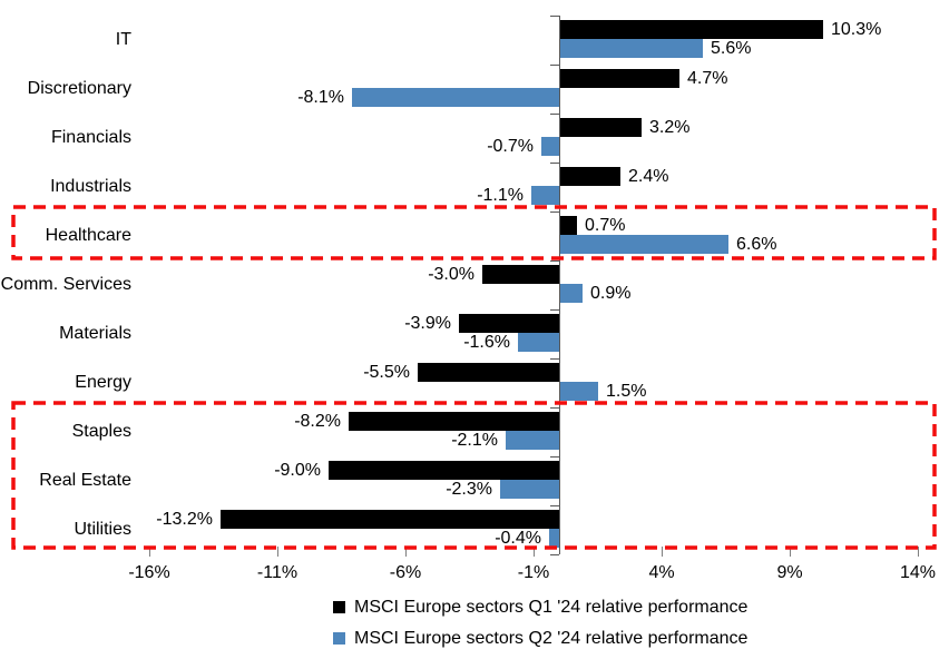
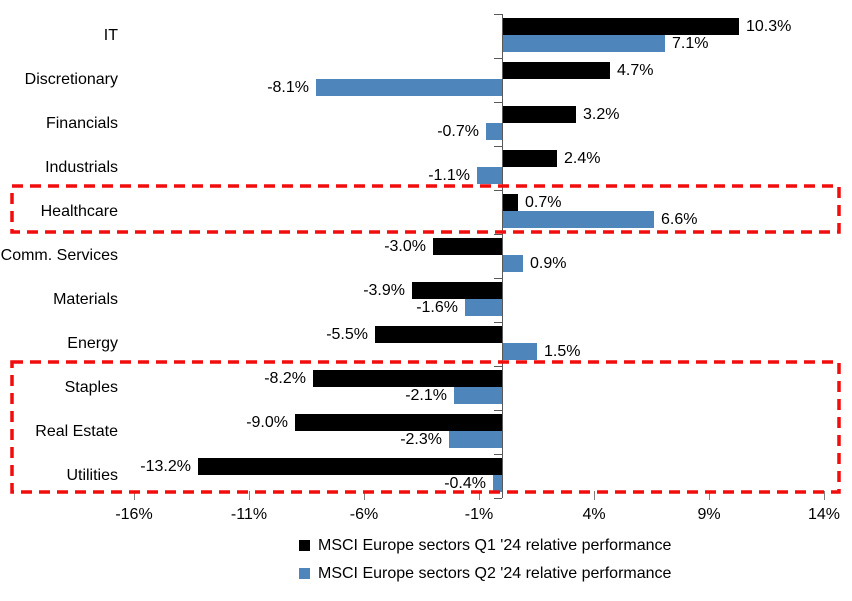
MSCI Europe sectors Q2 '24 relative performance/IT: 5.6% -> 7.1%
